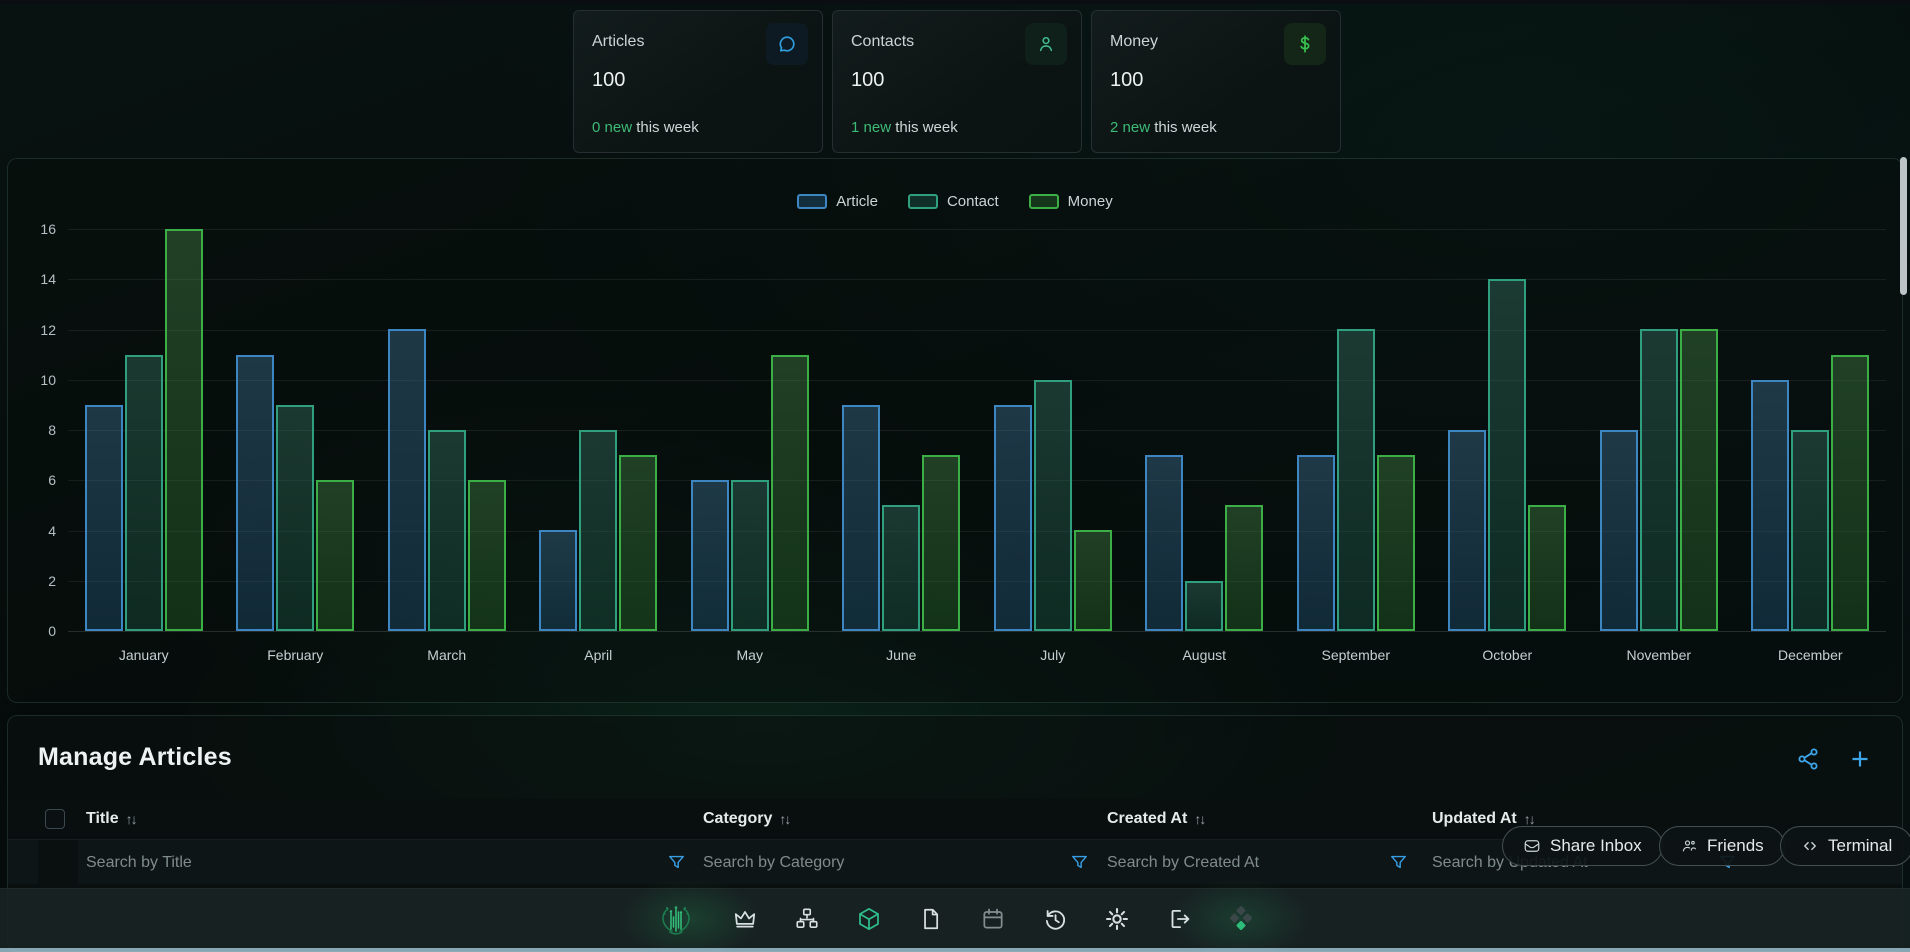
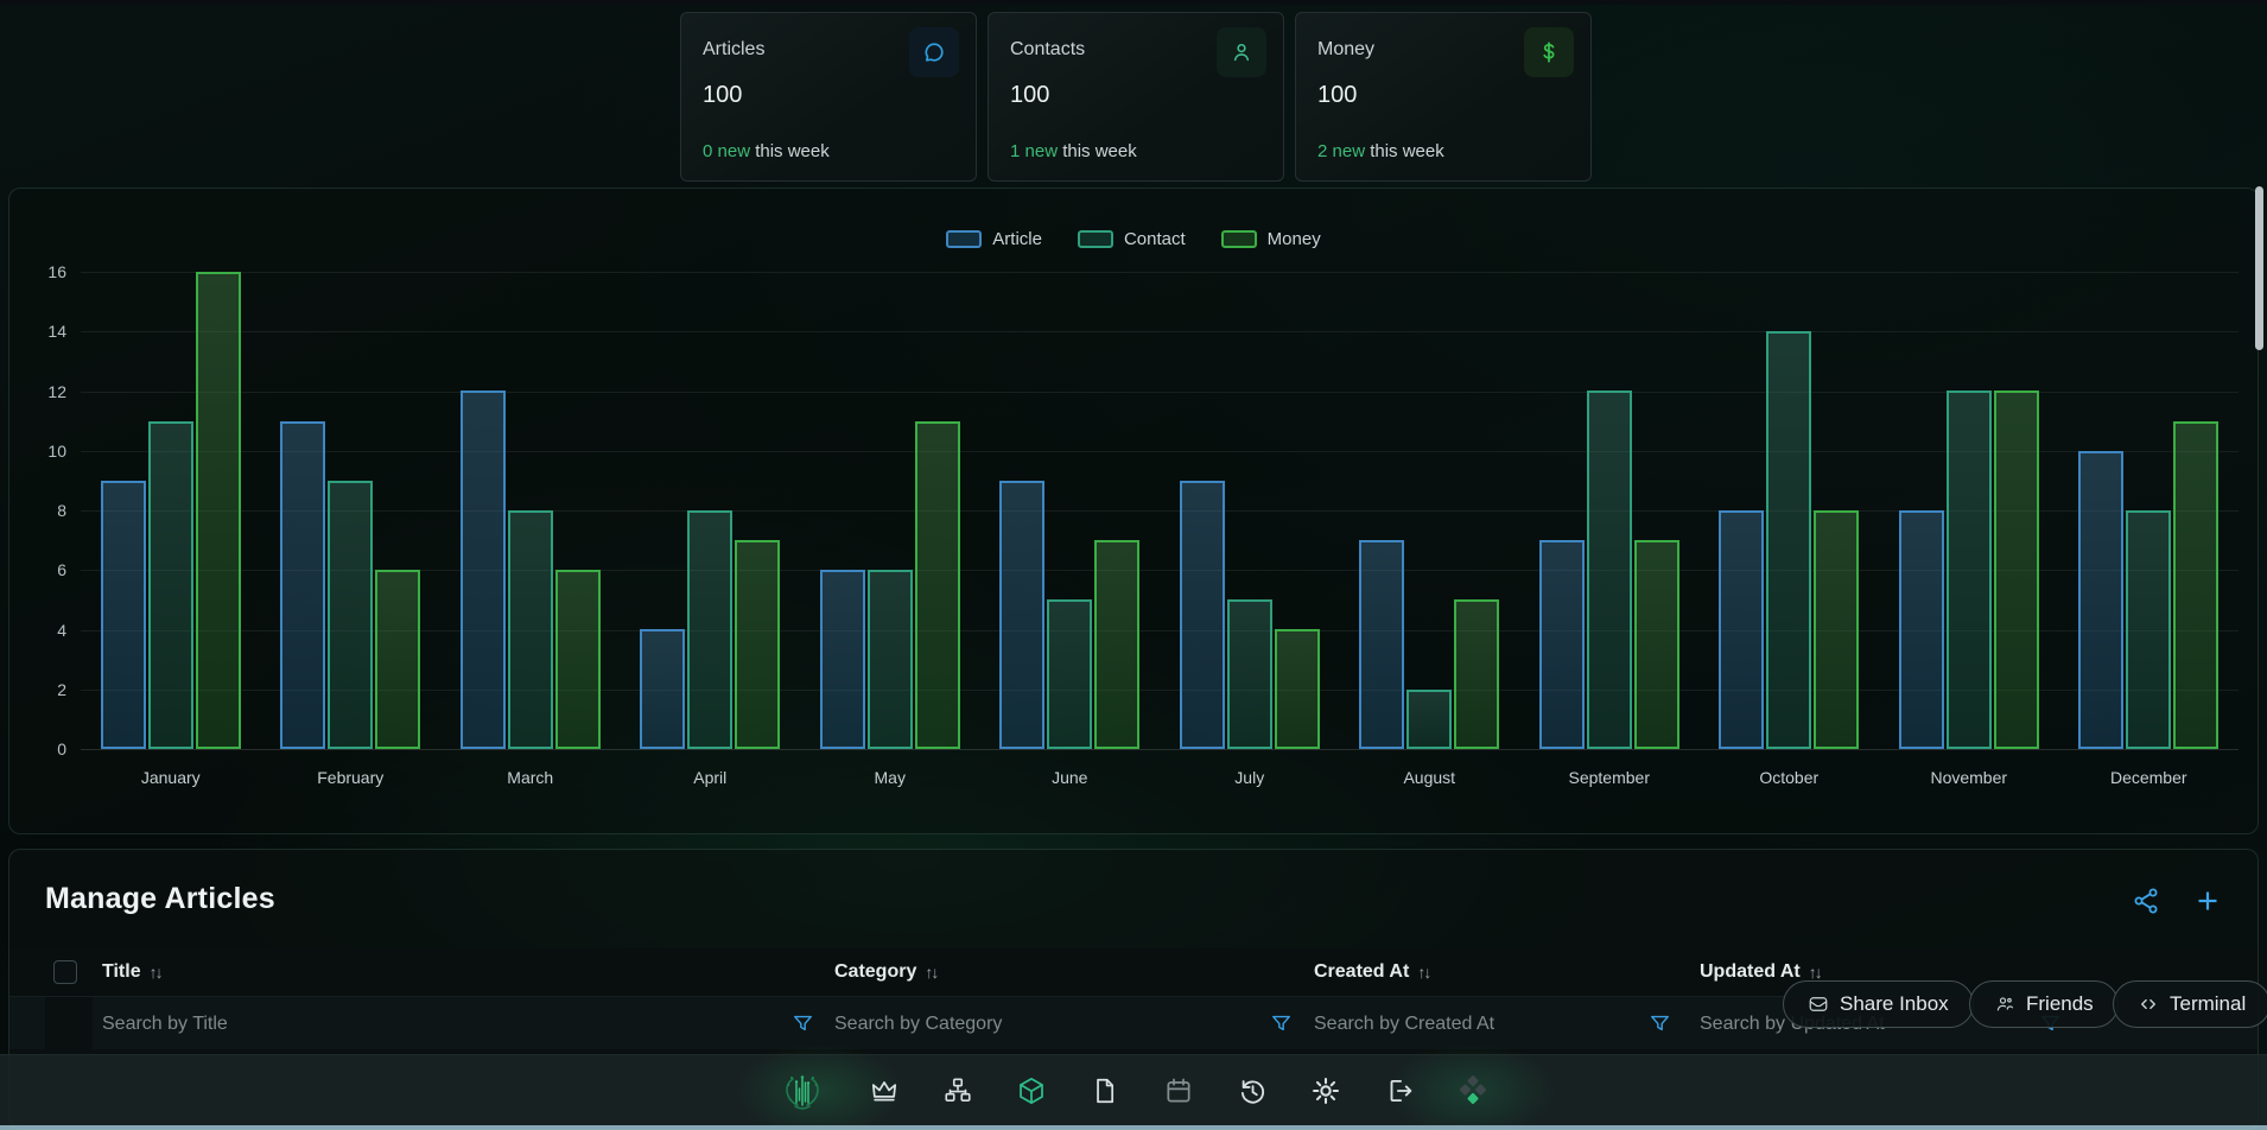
Contact/July: 10 -> 5
Money/October: 5 -> 8
